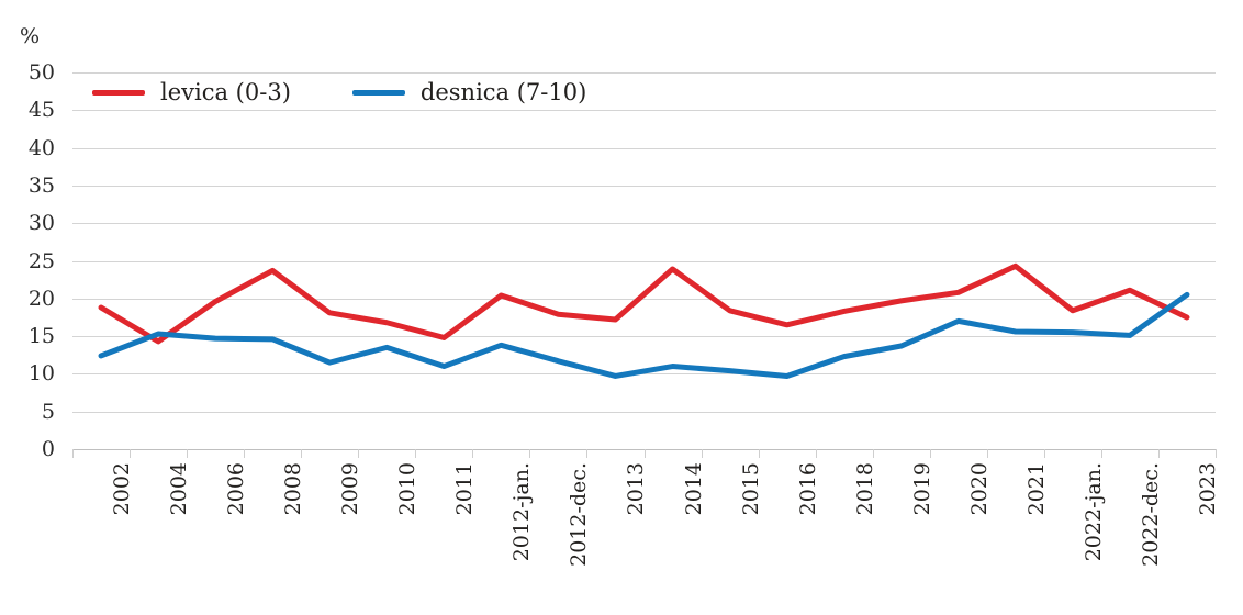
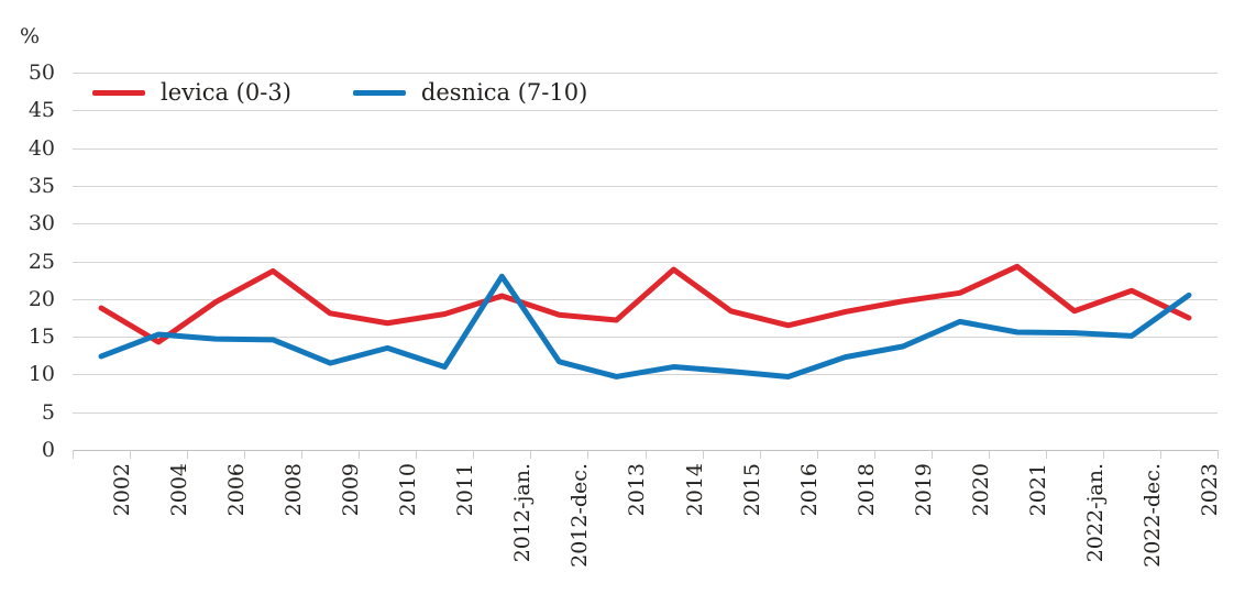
levica (0-3)/2011: 15 -> 18
desnica (7-10)/2012-jan.: 14 -> 23
